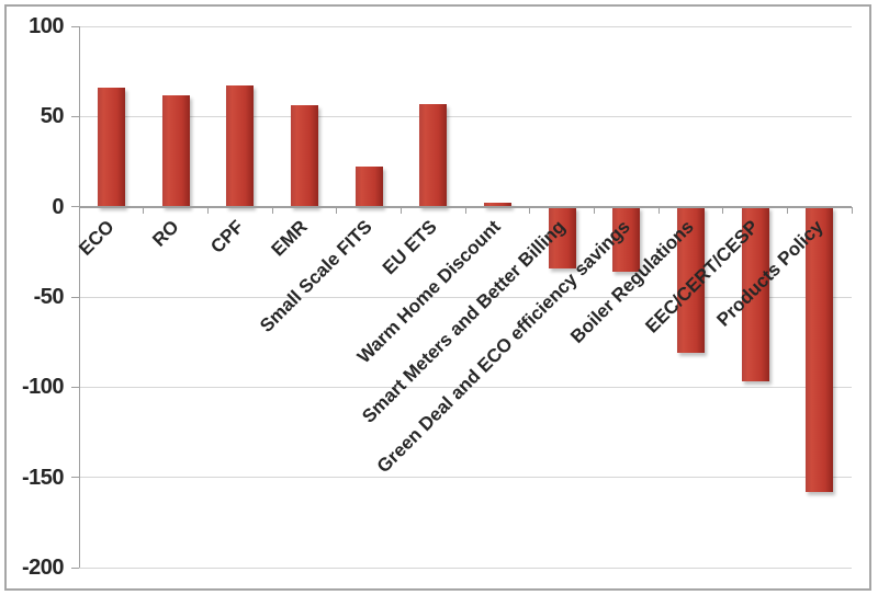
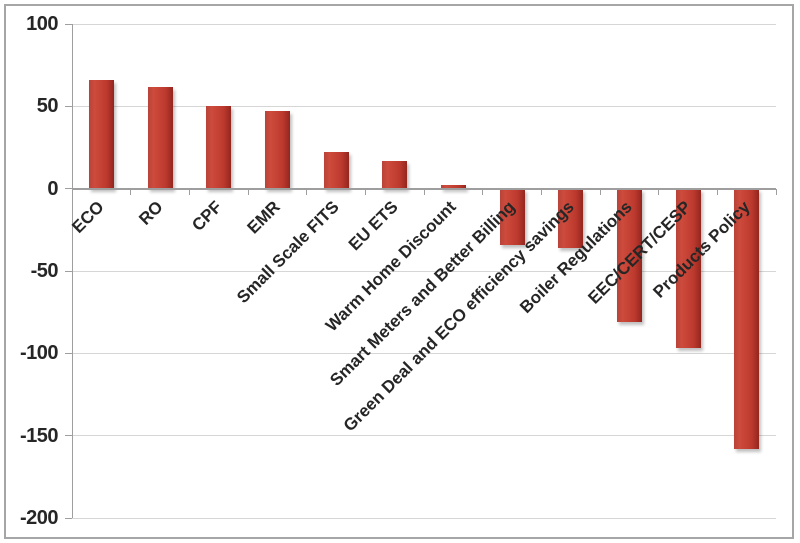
CPF: 67 -> 50
EMR: 56 -> 47
EU ETS: 57 -> 17
